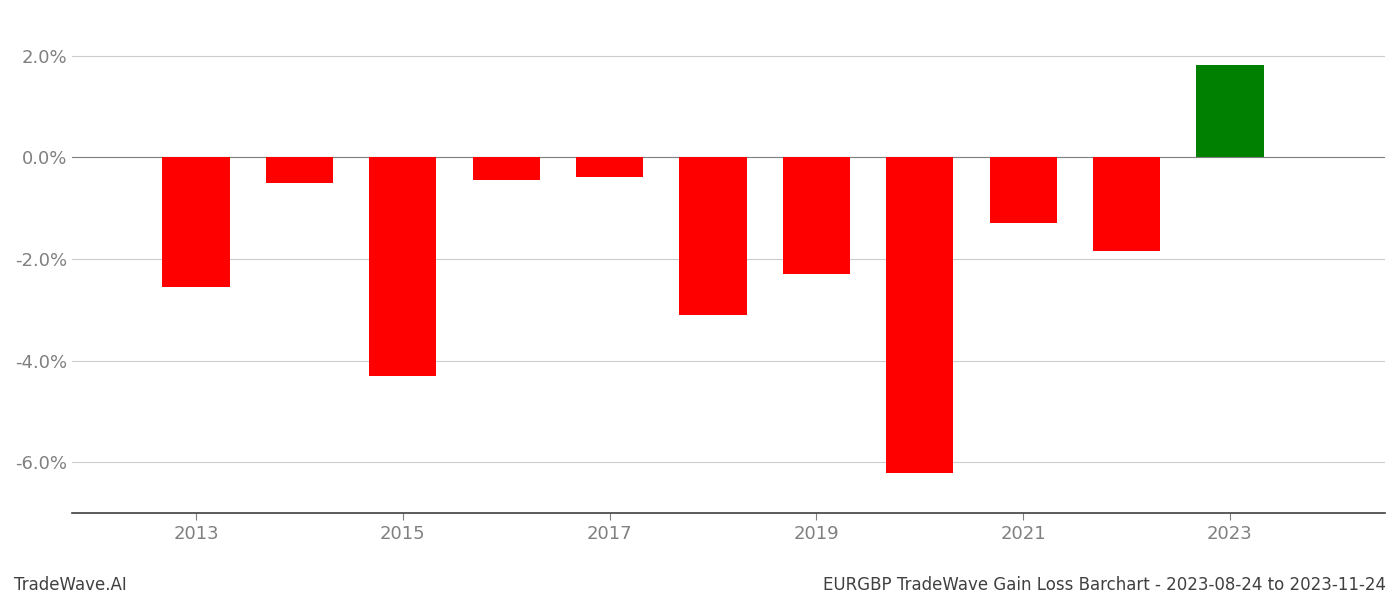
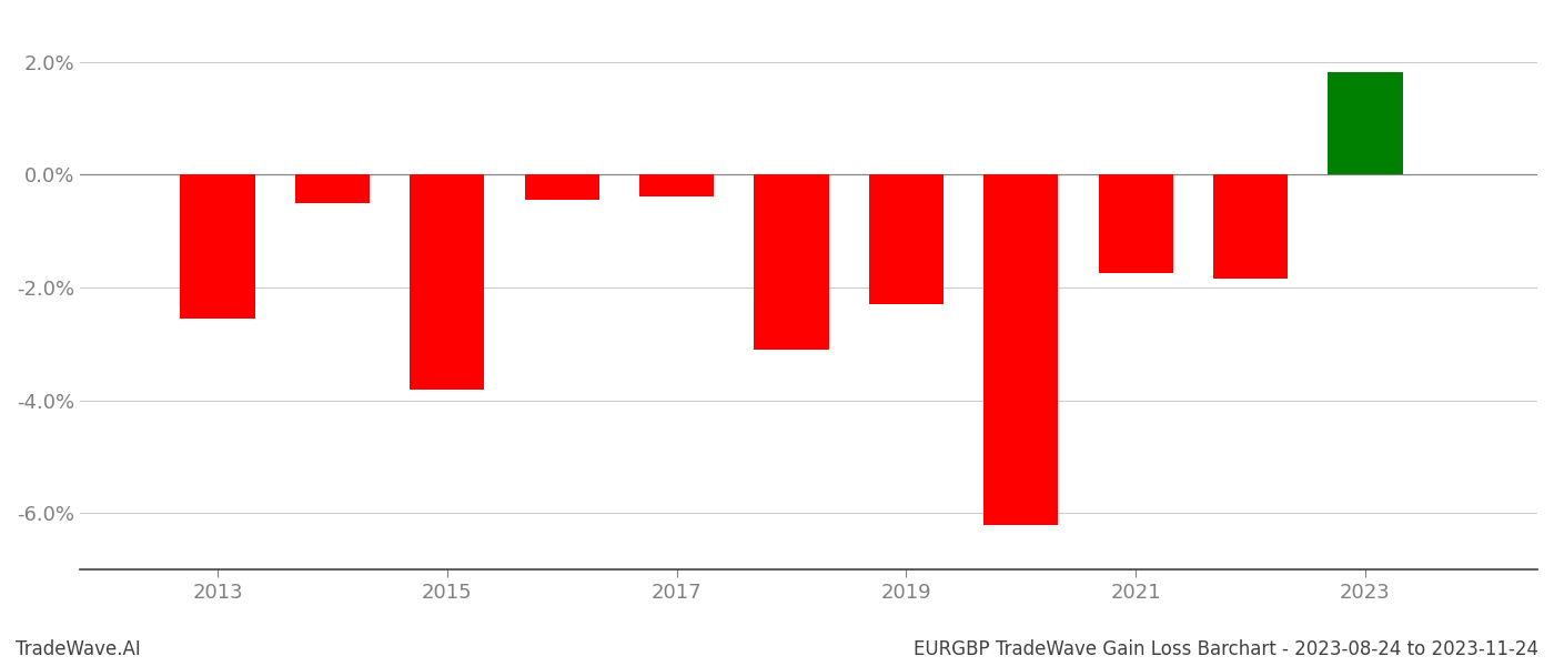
2015: -4.30% -> -3.80%
2021: -1.30% -> -1.74%
